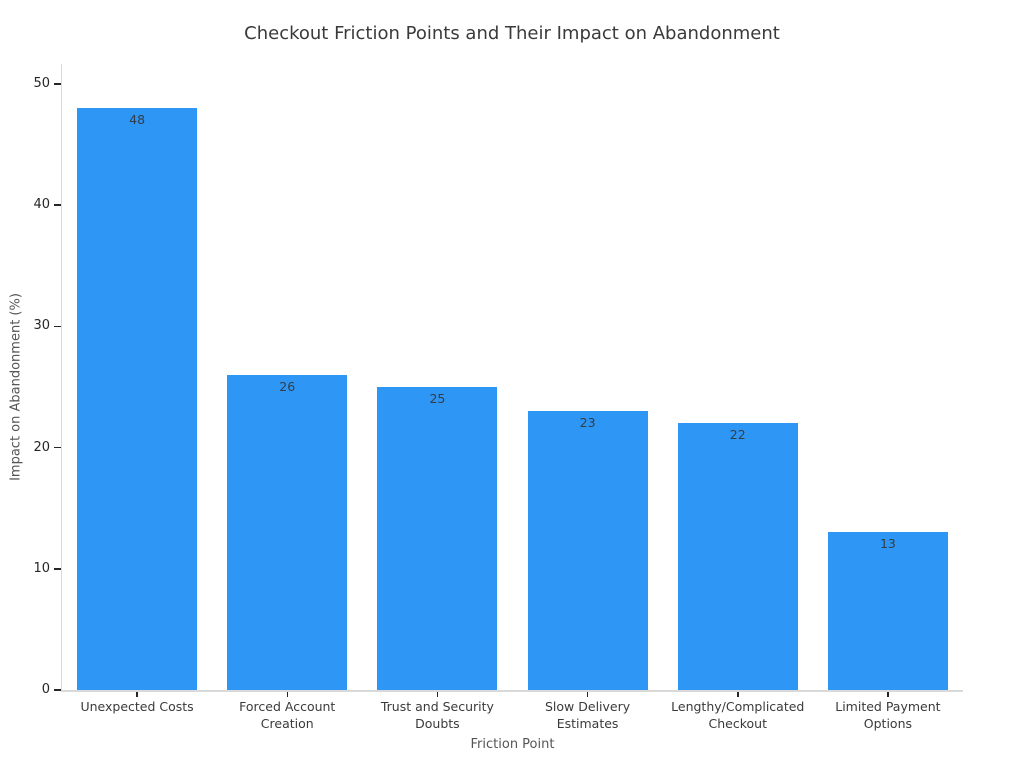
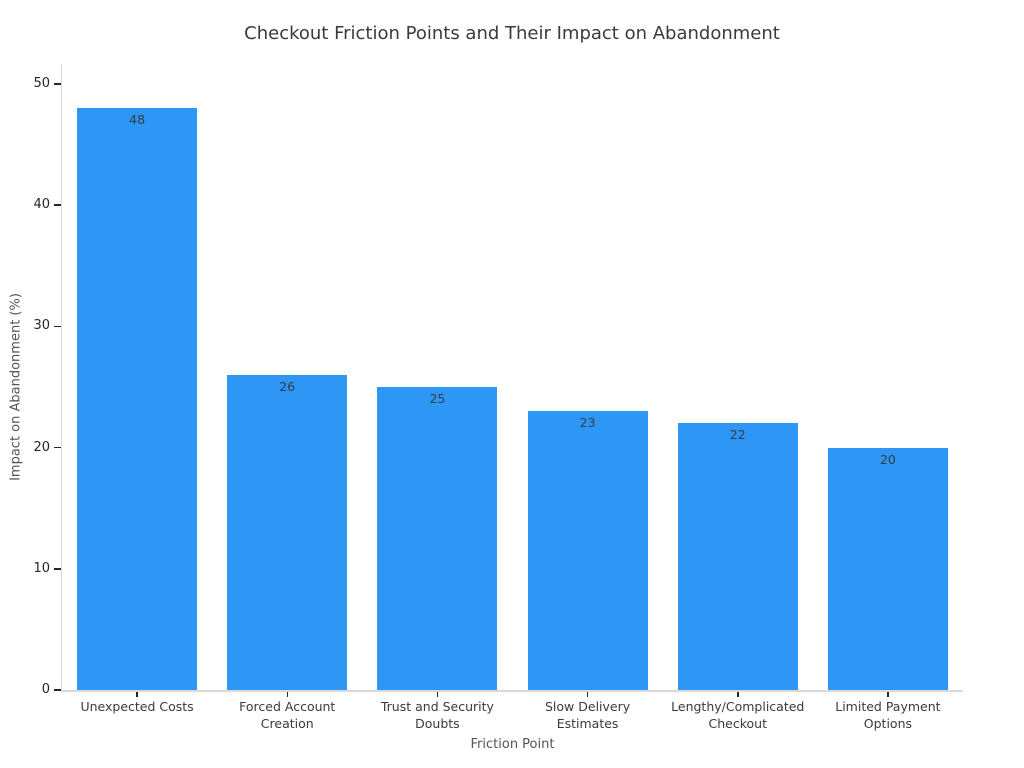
Limited Payment Options: 13 -> 20
